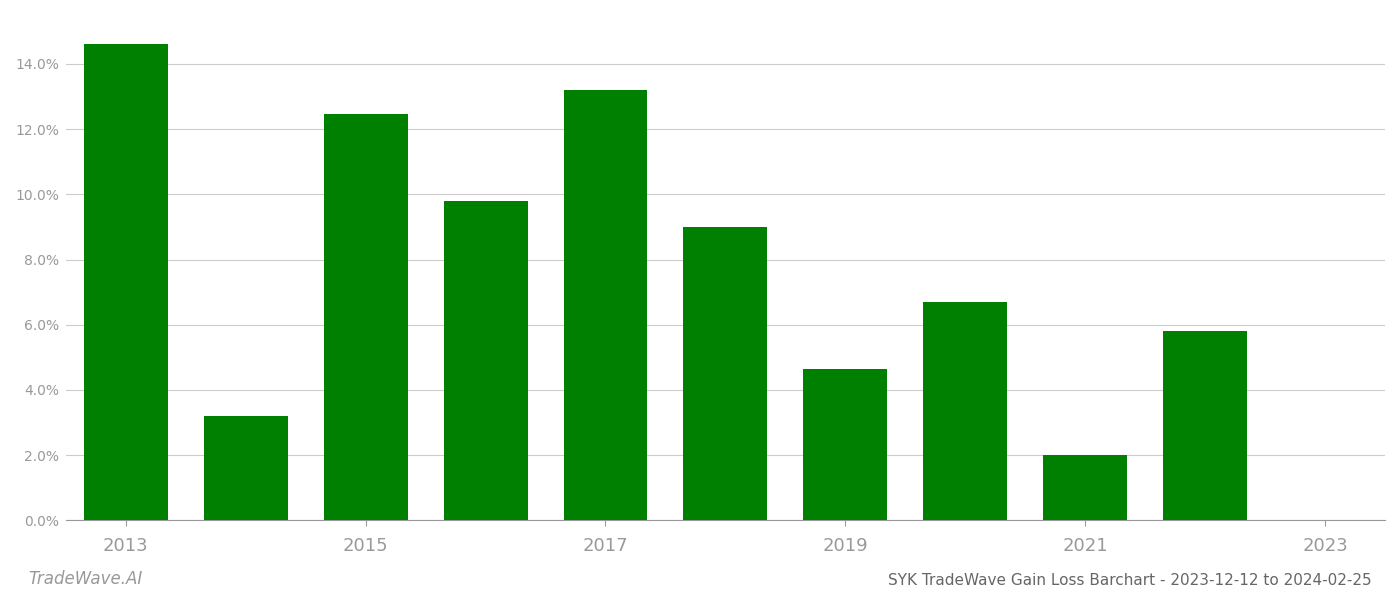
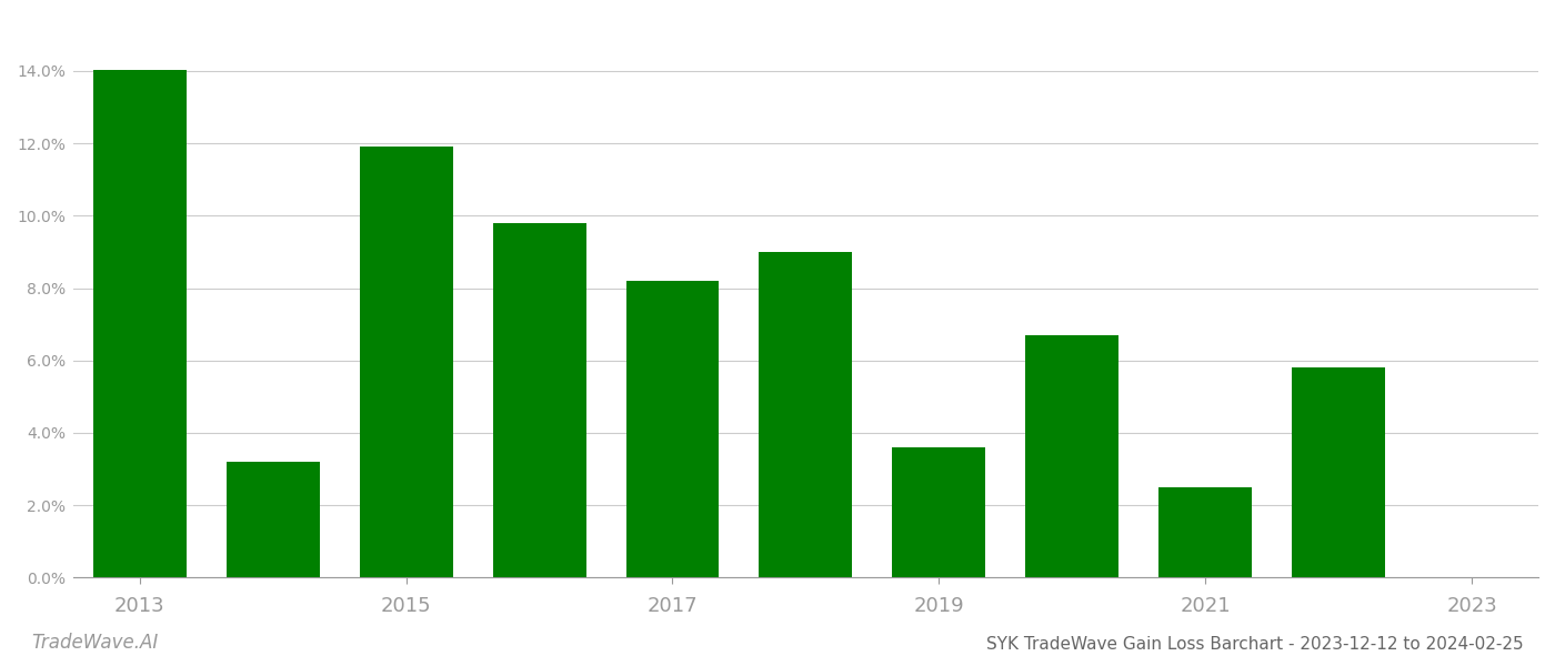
2013: 14.60% -> 14.02%
2015: 12.45% -> 11.90%
2017: 13.20% -> 8.20%
2019: 4.65% -> 3.60%
2021: 2.00% -> 2.50%
